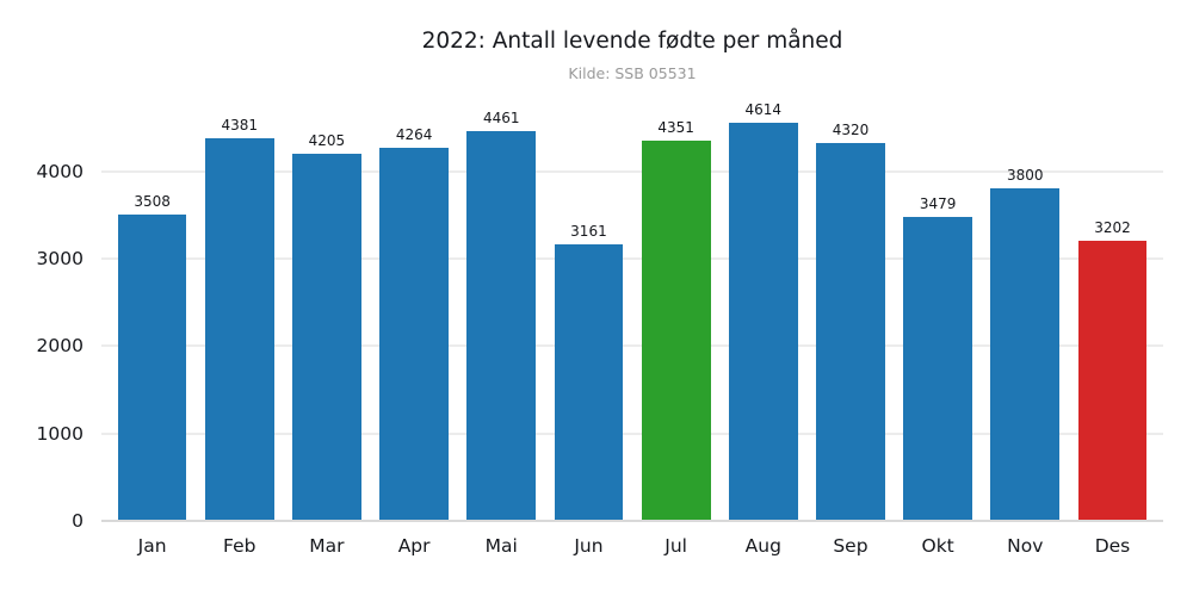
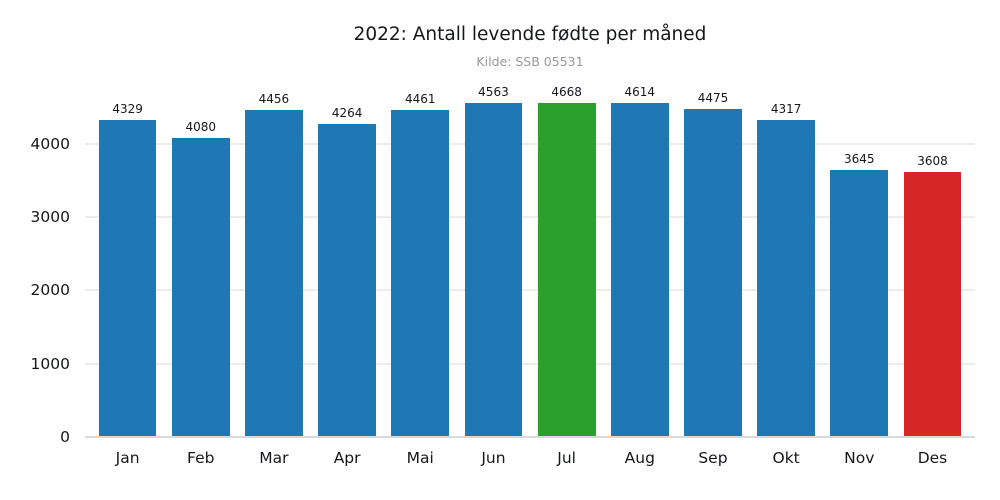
Jan: 3508 -> 4329
Feb: 4381 -> 4080
Mar: 4205 -> 4456
Jun: 3161 -> 4563
Jul: 4351 -> 4668
Sep: 4320 -> 4475
Okt: 3479 -> 4317
Nov: 3800 -> 3645
Des: 3202 -> 3608
